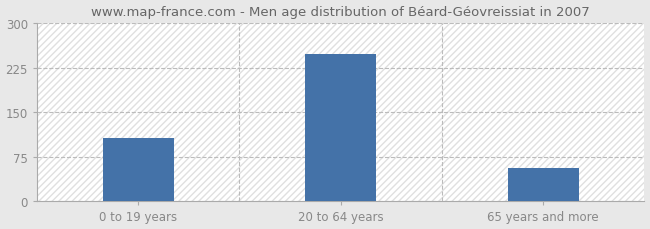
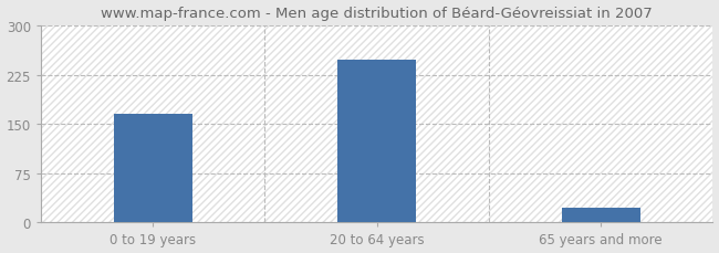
0 to 19 years: 106 -> 165
65 years and more: 56 -> 22
